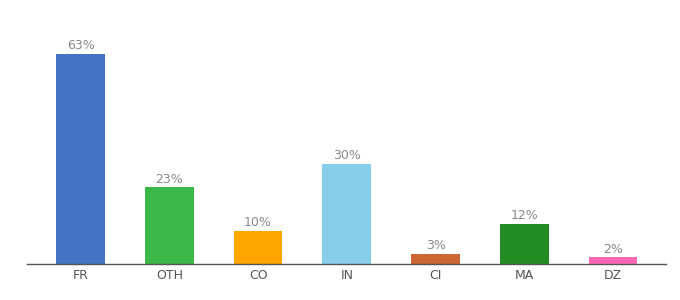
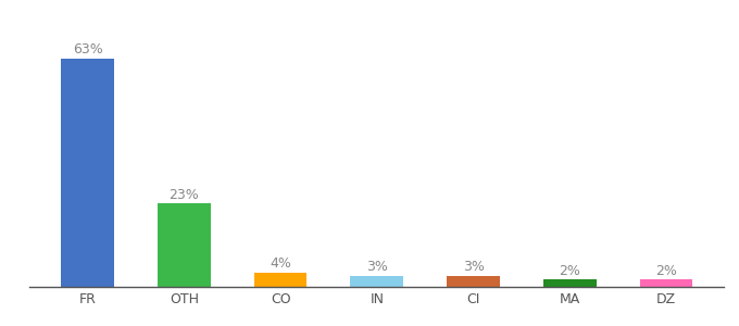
CO: 10% -> 4%
IN: 30% -> 3%
MA: 12% -> 2%
